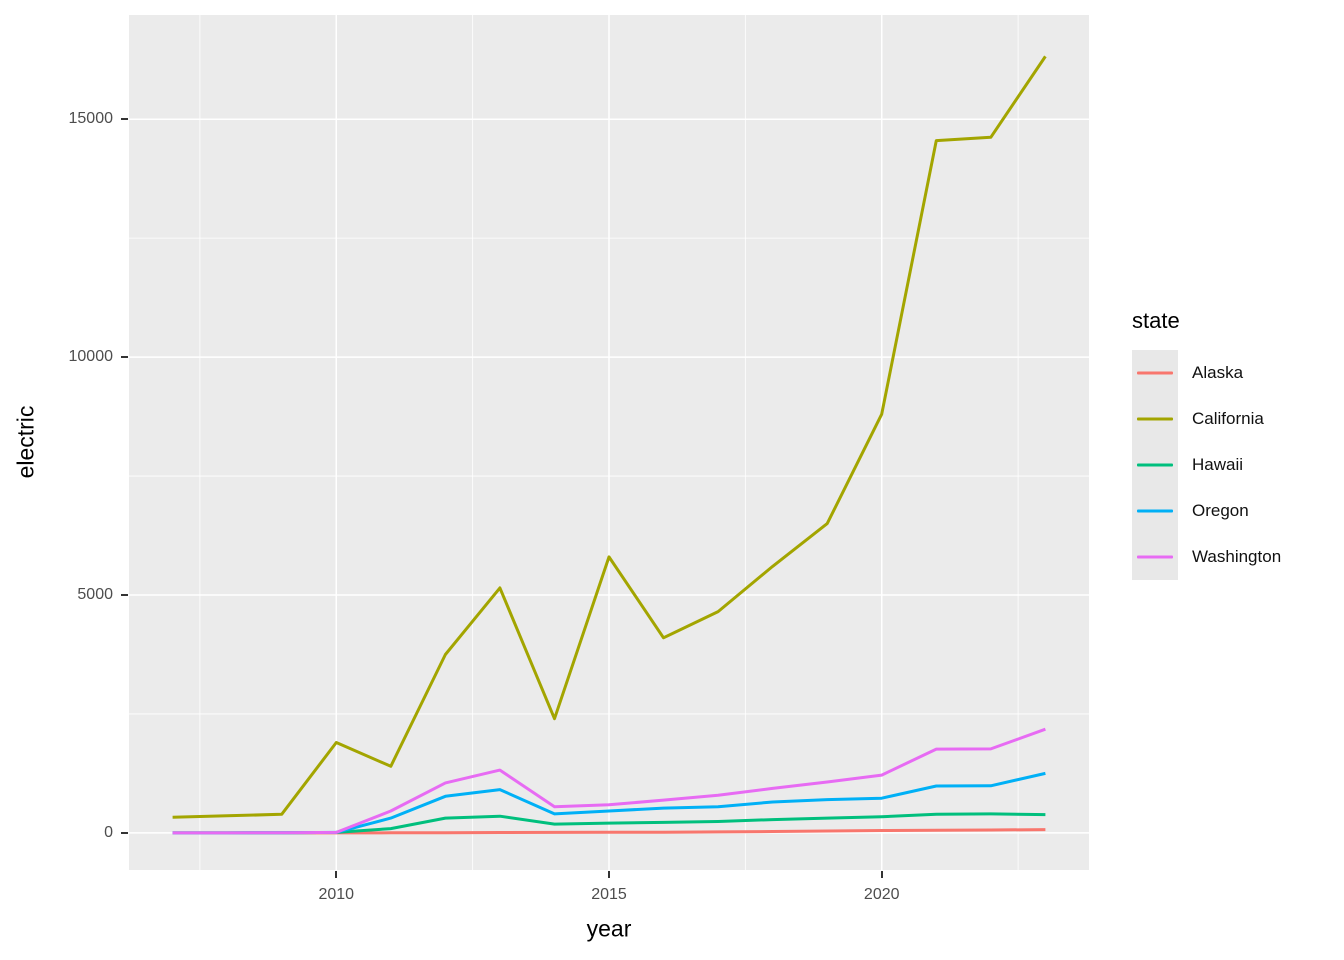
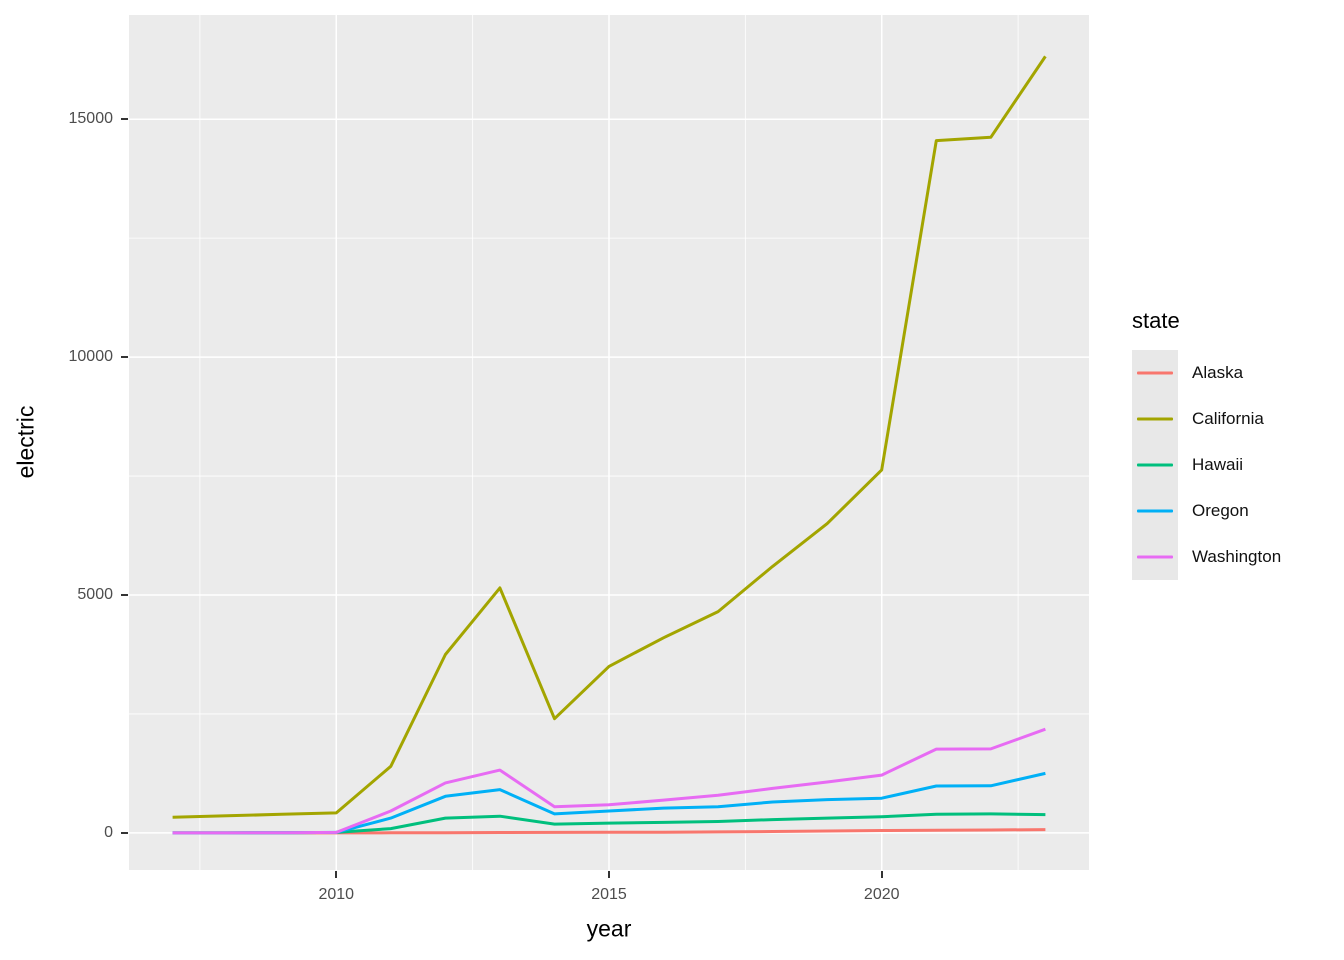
California/2010: 1900 -> 400
California/2015: 5800 -> 3500
California/2020: 8800 -> 7600
